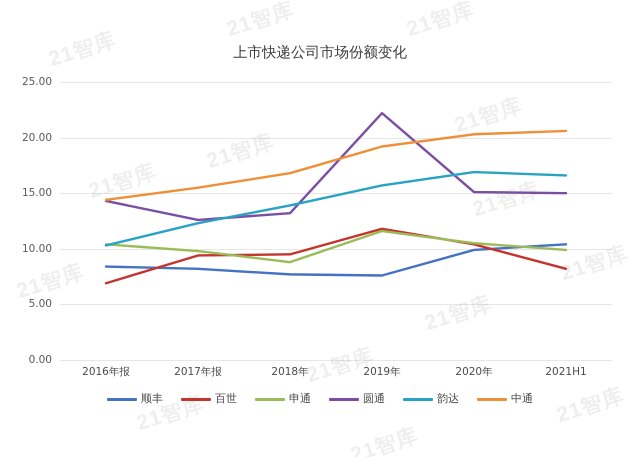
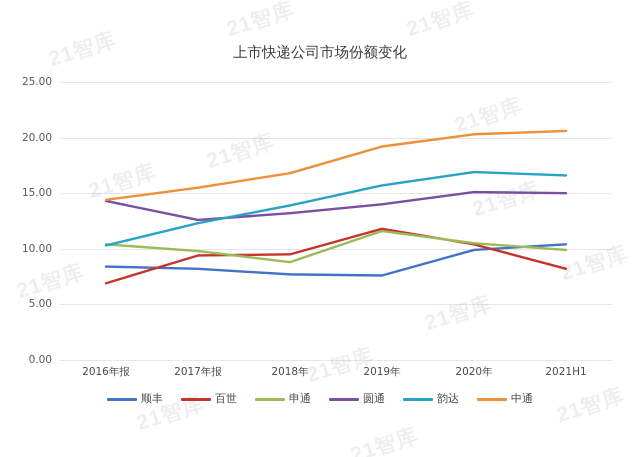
圆通/2019年: 22.2 -> 14.0
